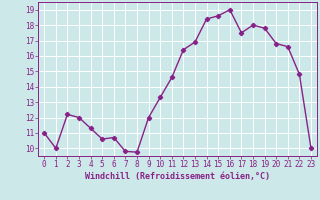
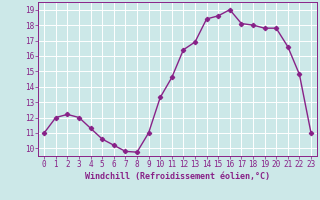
1: 10.0 -> 12.0
6: 10.7 -> 10.2
9: 12.0 -> 11.0
17: 17.5 -> 18.1
20: 16.8 -> 17.8
23: 10.0 -> 11.0
